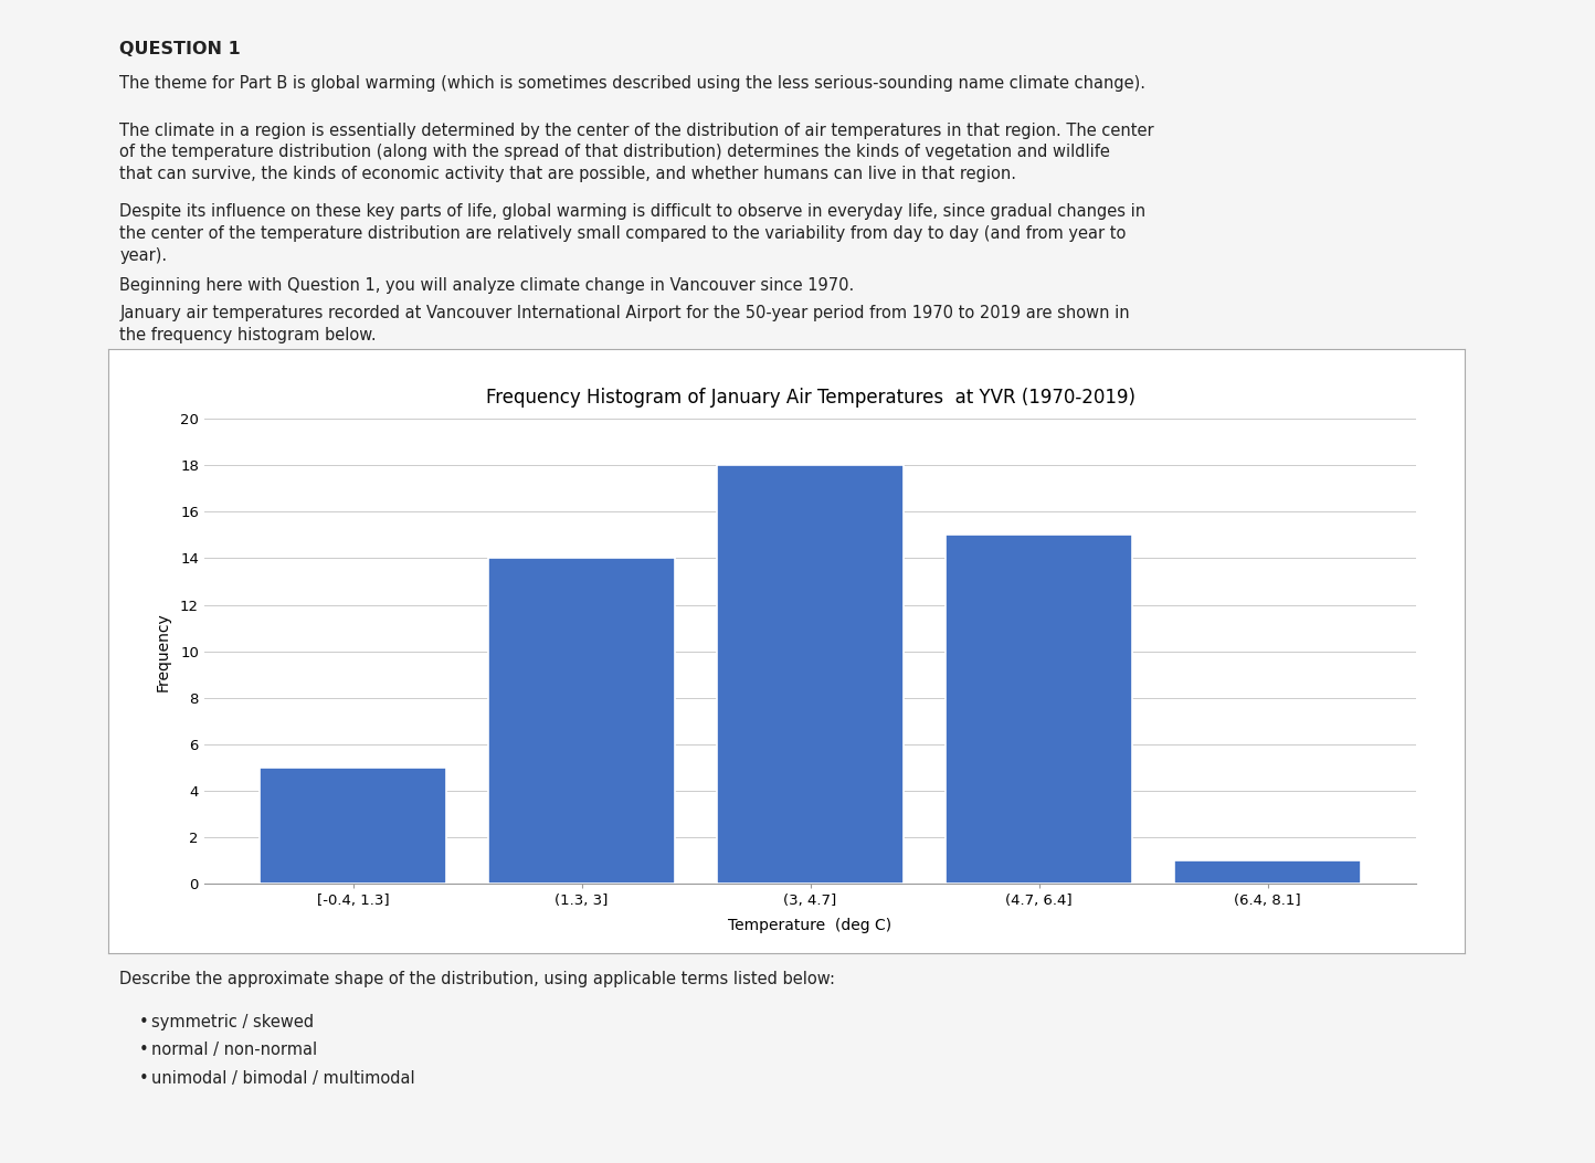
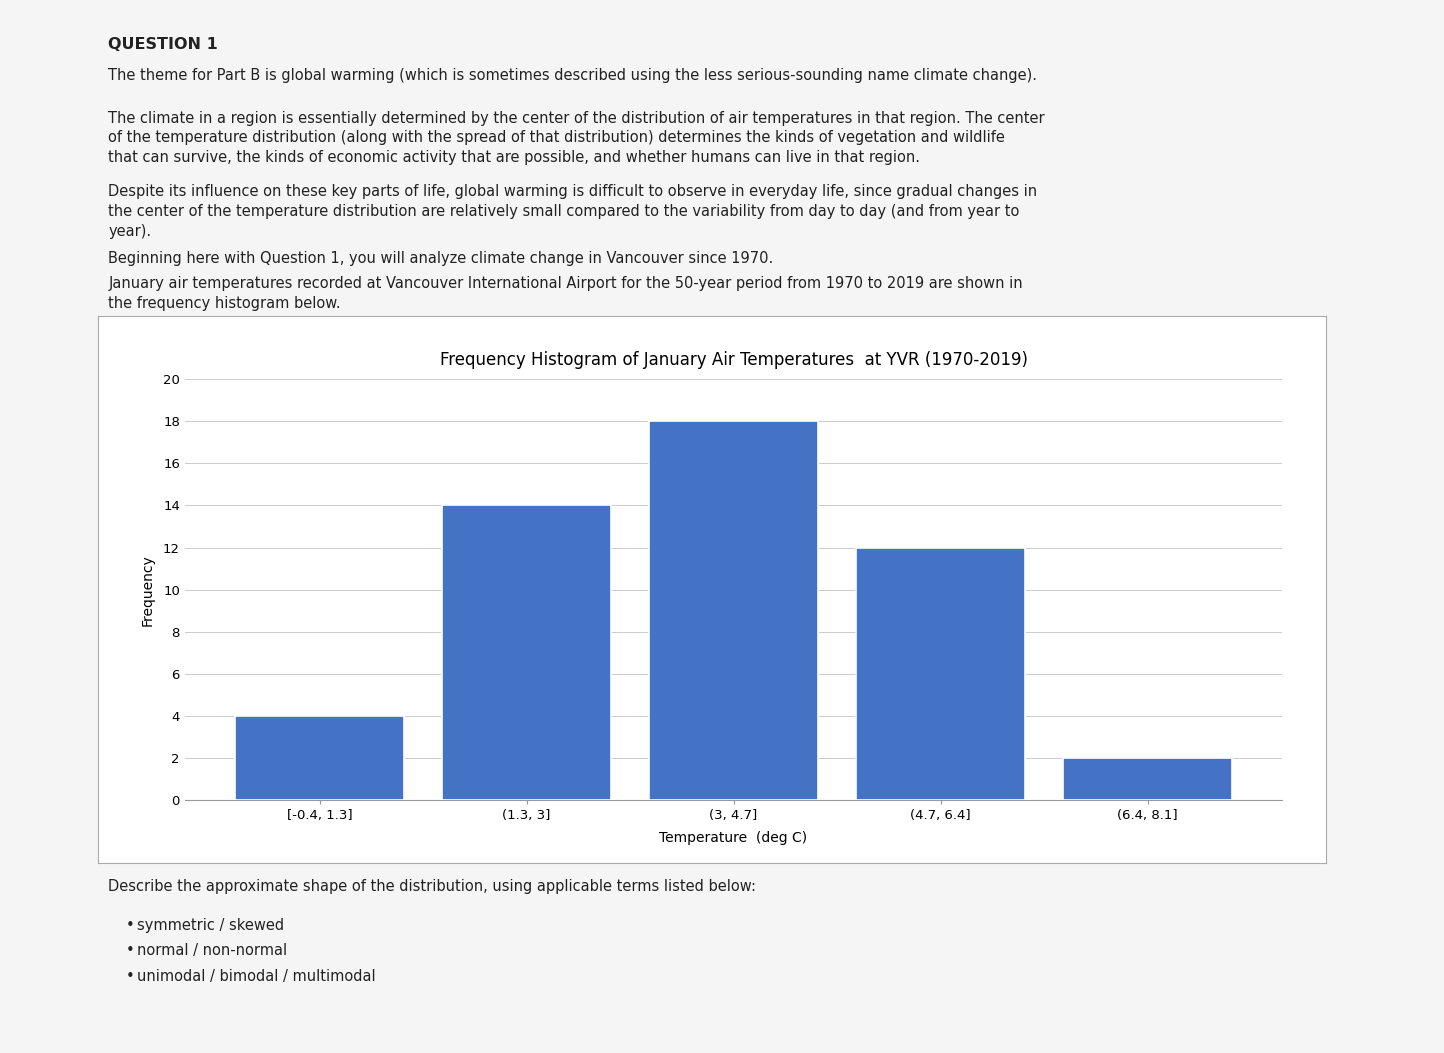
[-0.4, 1.3]: 5 -> 4
(4.7, 6.4]: 15 -> 12
(6.4, 8.1]: 1 -> 2
